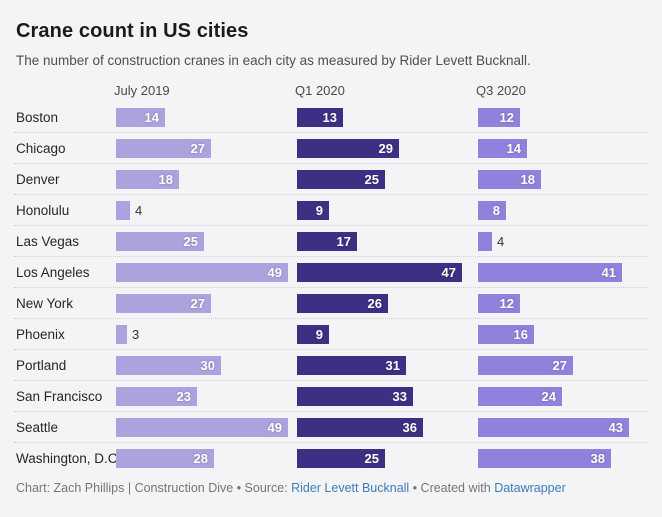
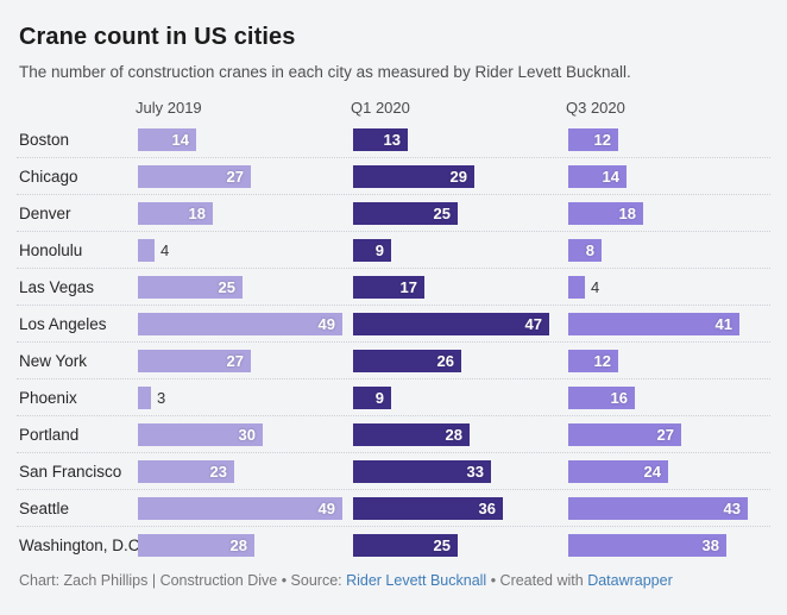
Q1 2020/Portland: 31 -> 28
